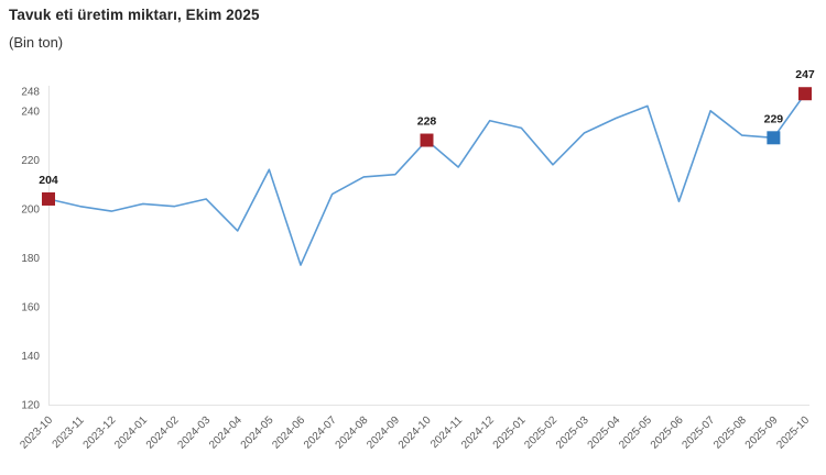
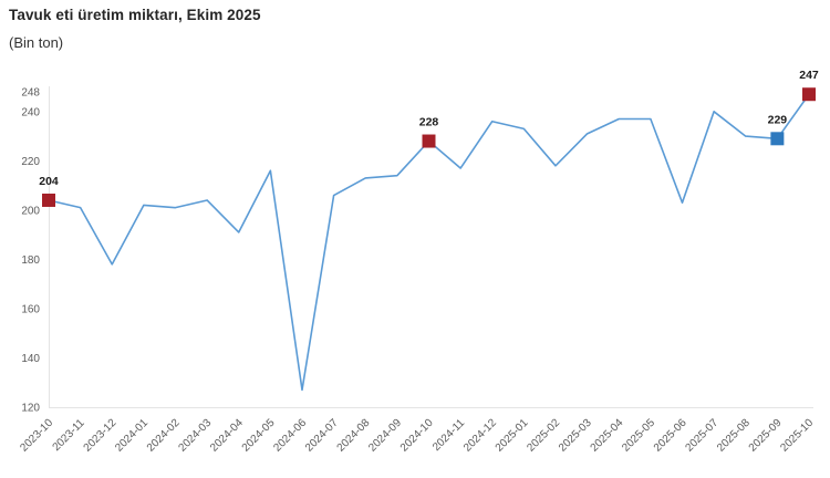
2023-12: 199 -> 178
2024-06: 177 -> 127
2025-05: 242 -> 237
